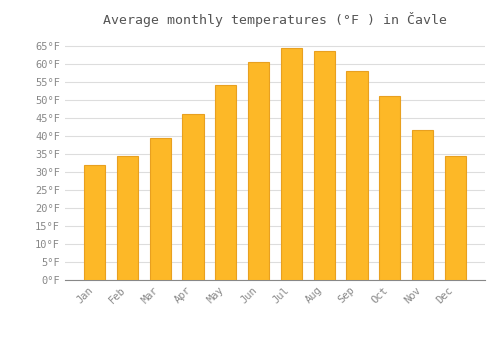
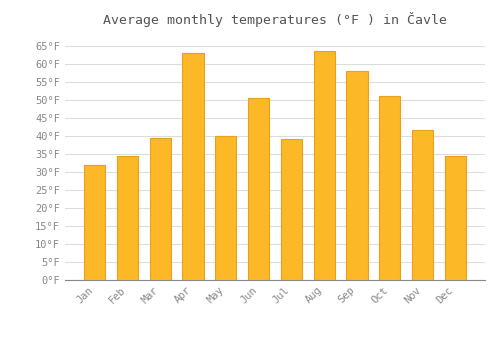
Apr: 46.0°F -> 63.0°F
May: 54.0°F -> 40.0°F
Jun: 60.5°F -> 50.5°F
Jul: 64.5°F -> 39.0°F
